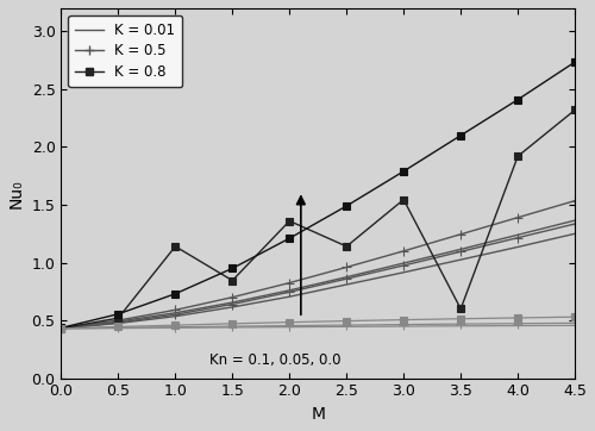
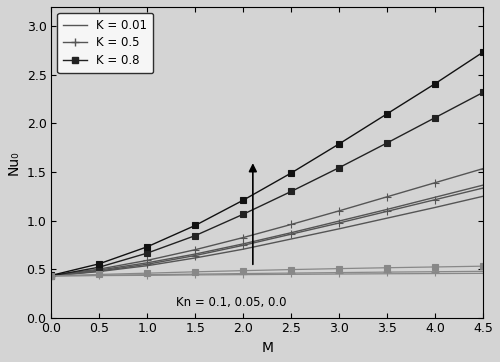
K = 0.8/1.0: 1.14 -> 0.67
K = 0.8/2.0: 1.36 -> 1.06
K = 0.8/2.5: 1.14 -> 1.30
K = 0.8/3.5: 0.60 -> 1.80
K = 0.8/4.0: 1.92 -> 2.06
